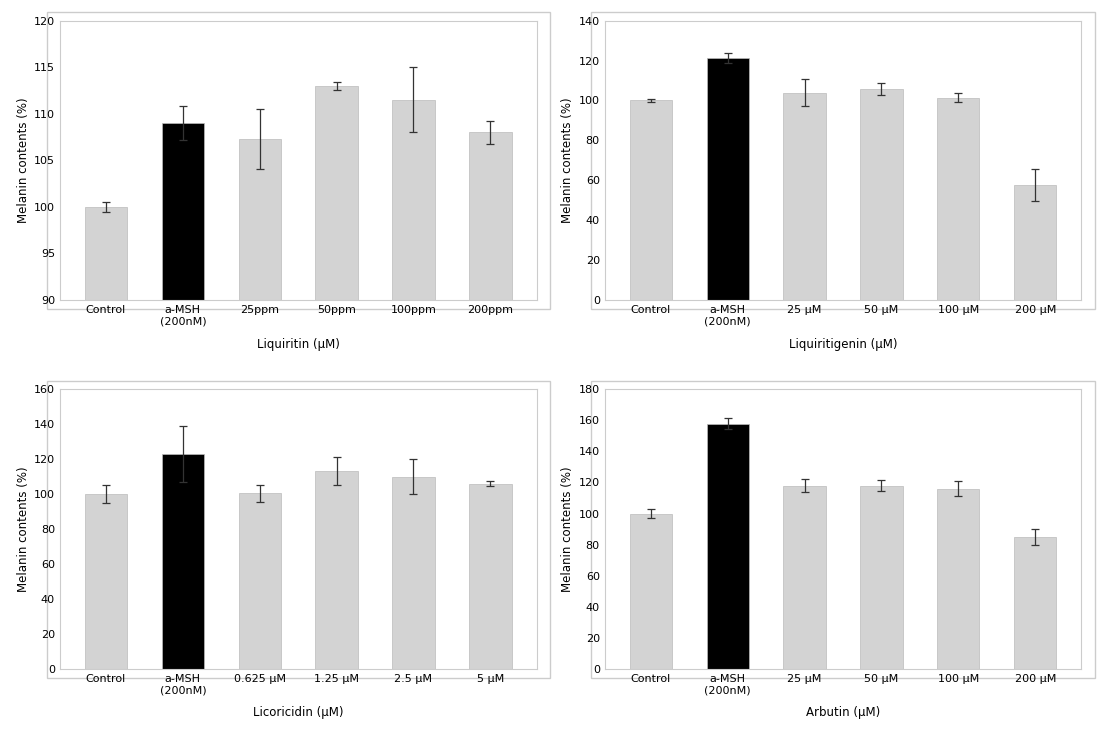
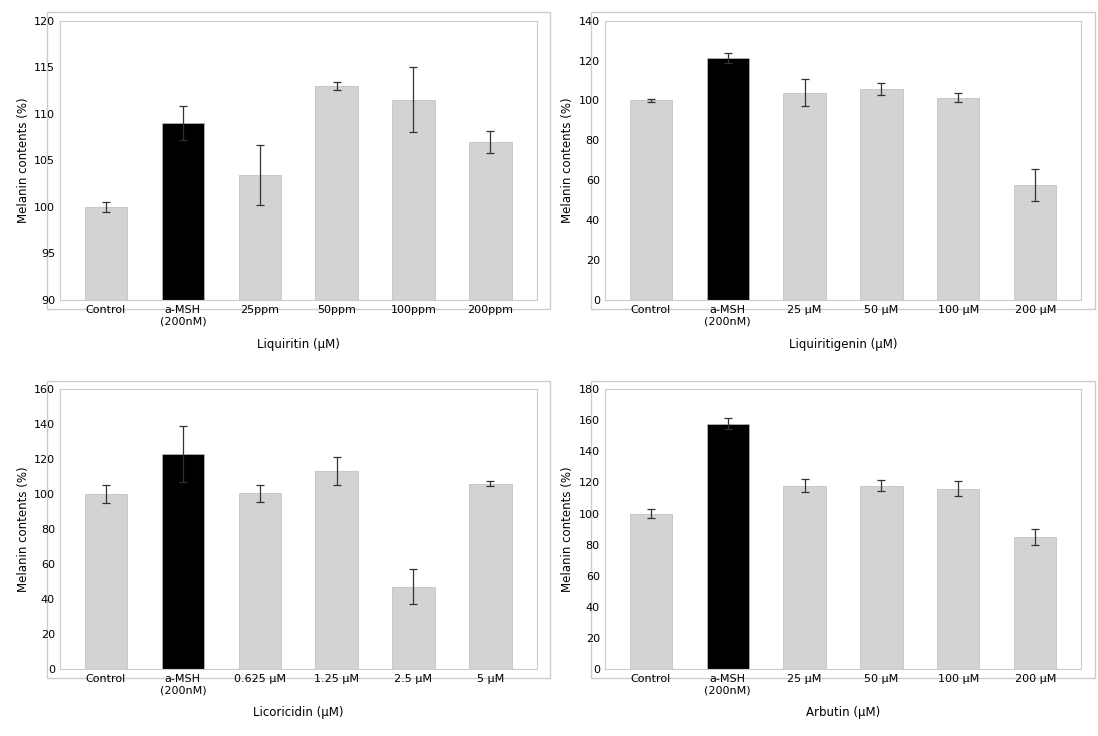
25ppm: 107.3 -> 103.4
200ppm: 108.0 -> 107.0
2.5 μM: 110 -> 47
